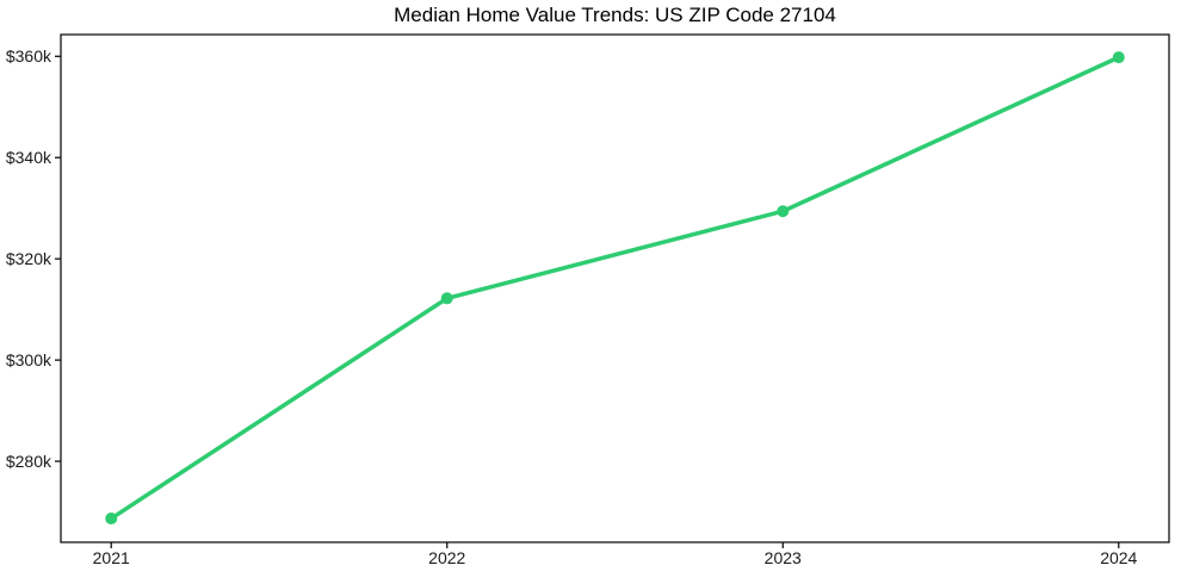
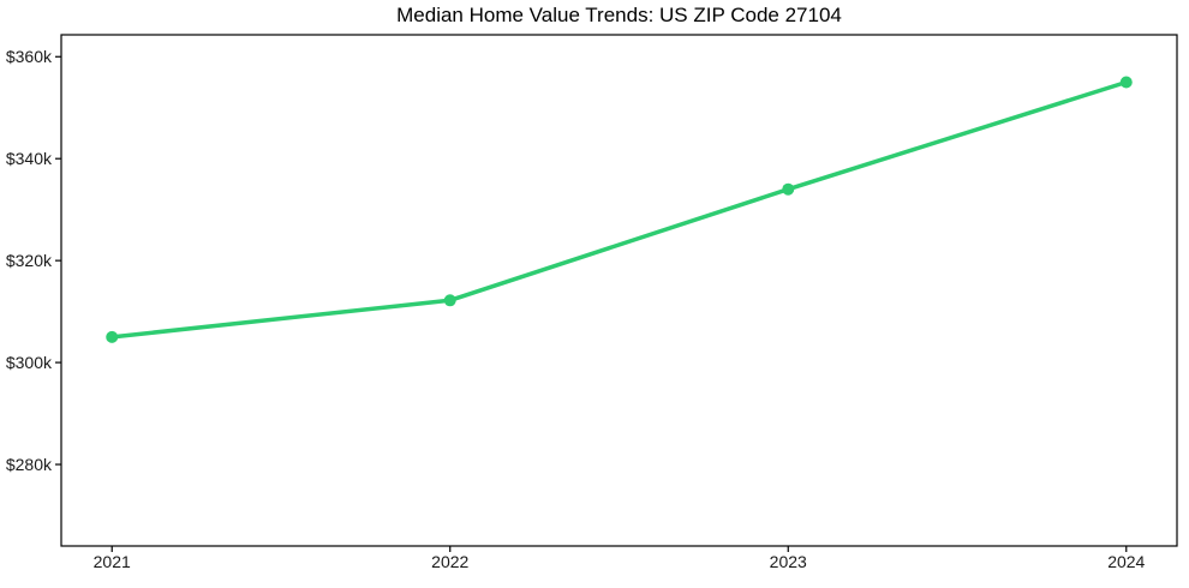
2021: $269k -> $305k
2023: $329k -> $334k
2024: $360k -> $355k
